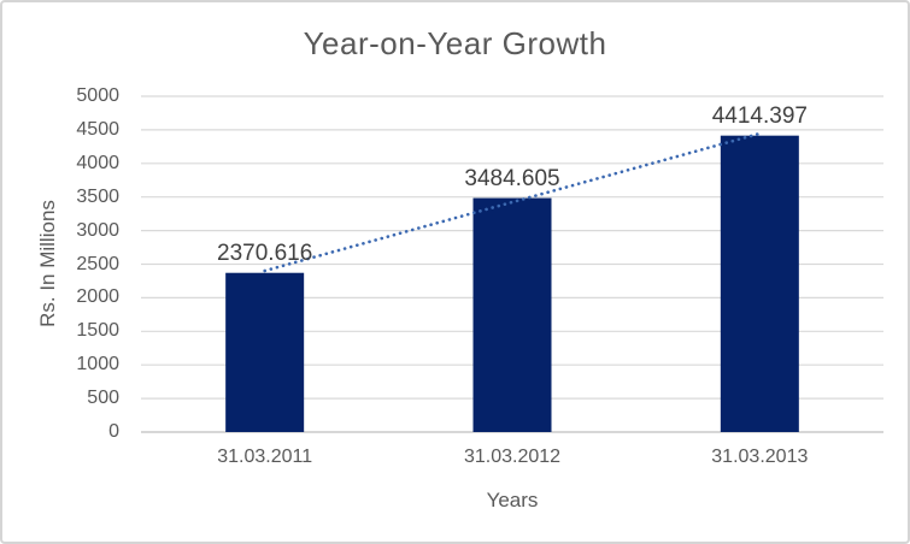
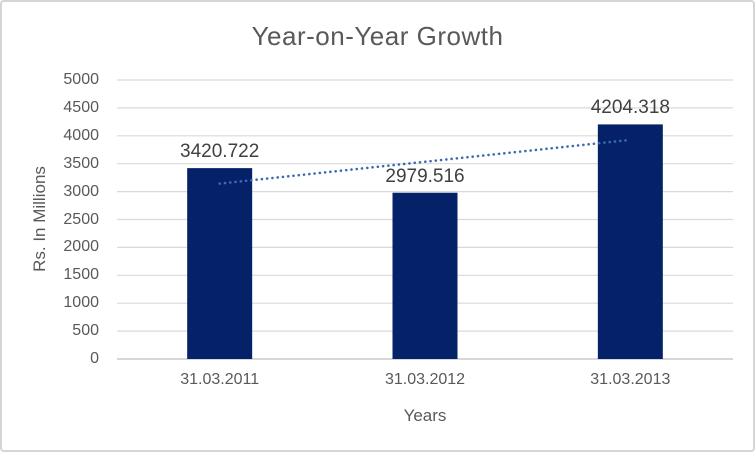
31.03.2011: 2370.616 -> 3420.722
31.03.2012: 3484.605 -> 2979.516
31.03.2013: 4414.397 -> 4204.318
